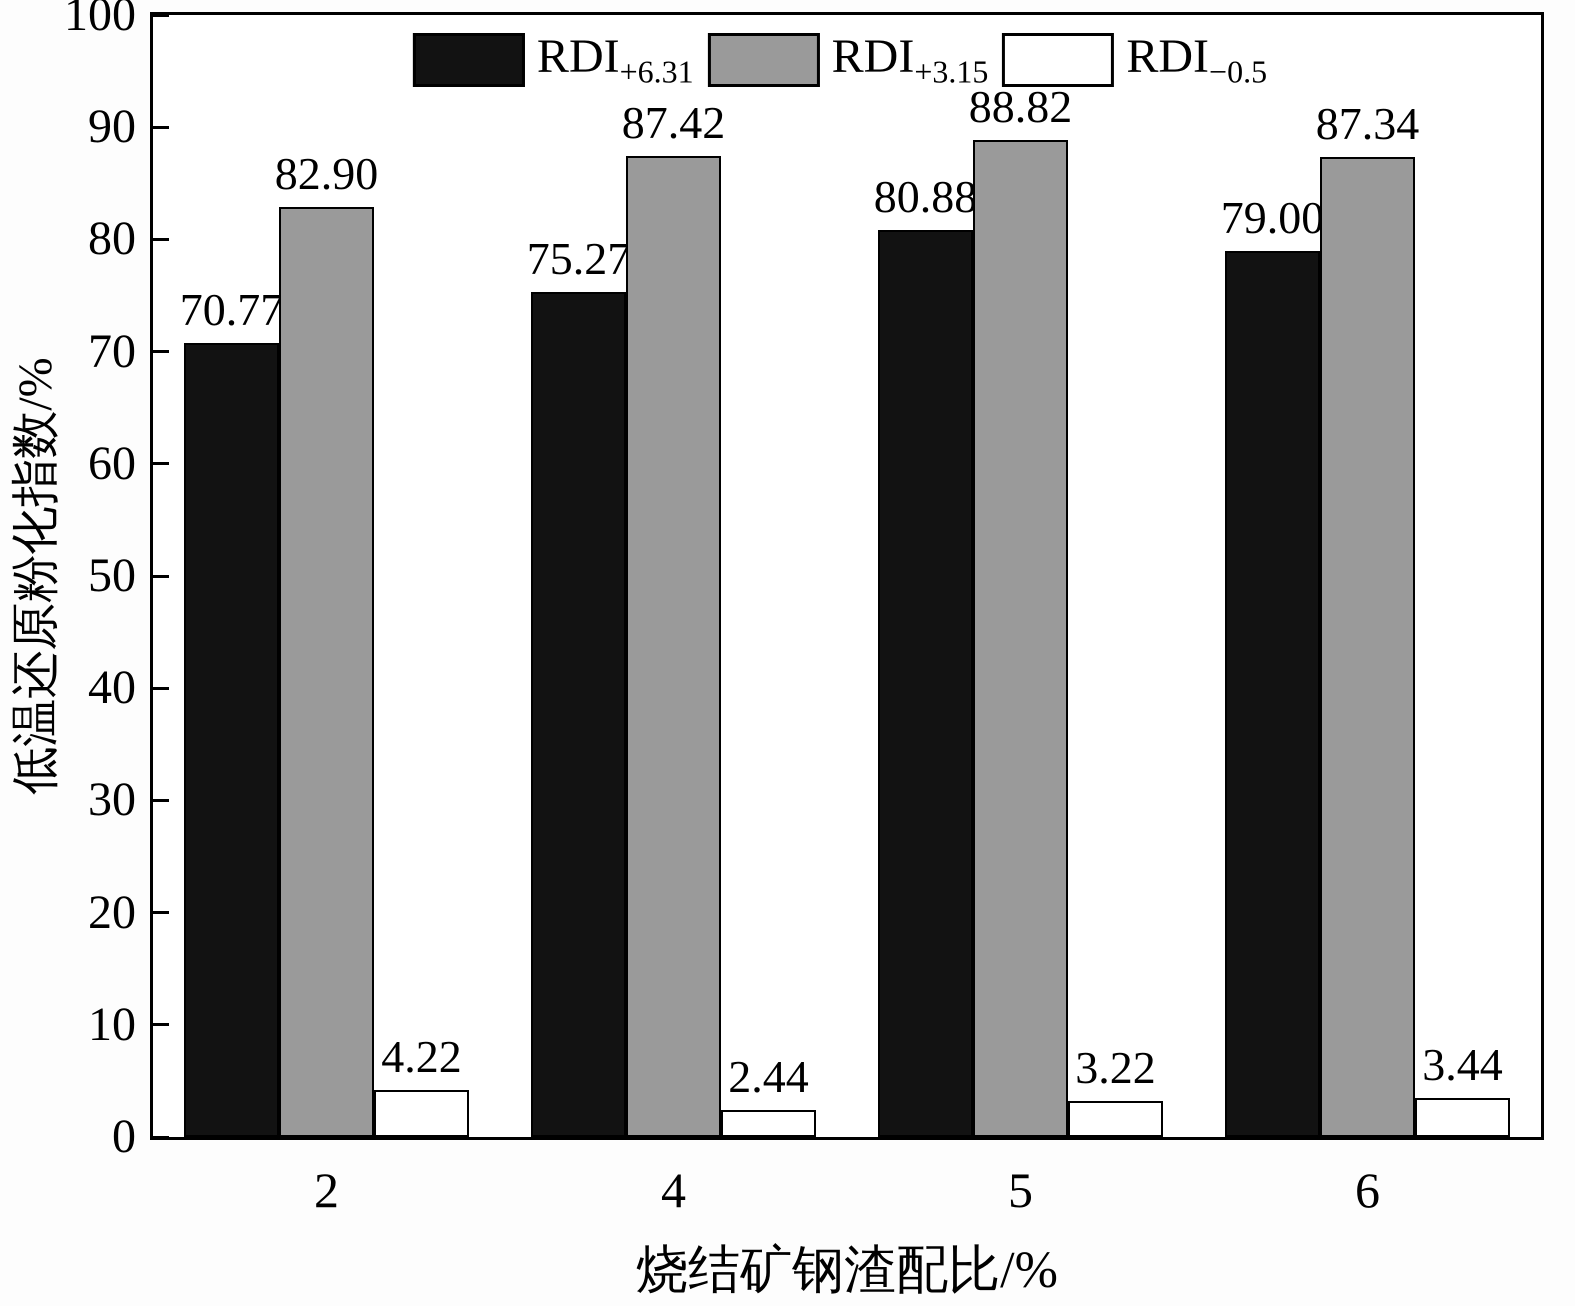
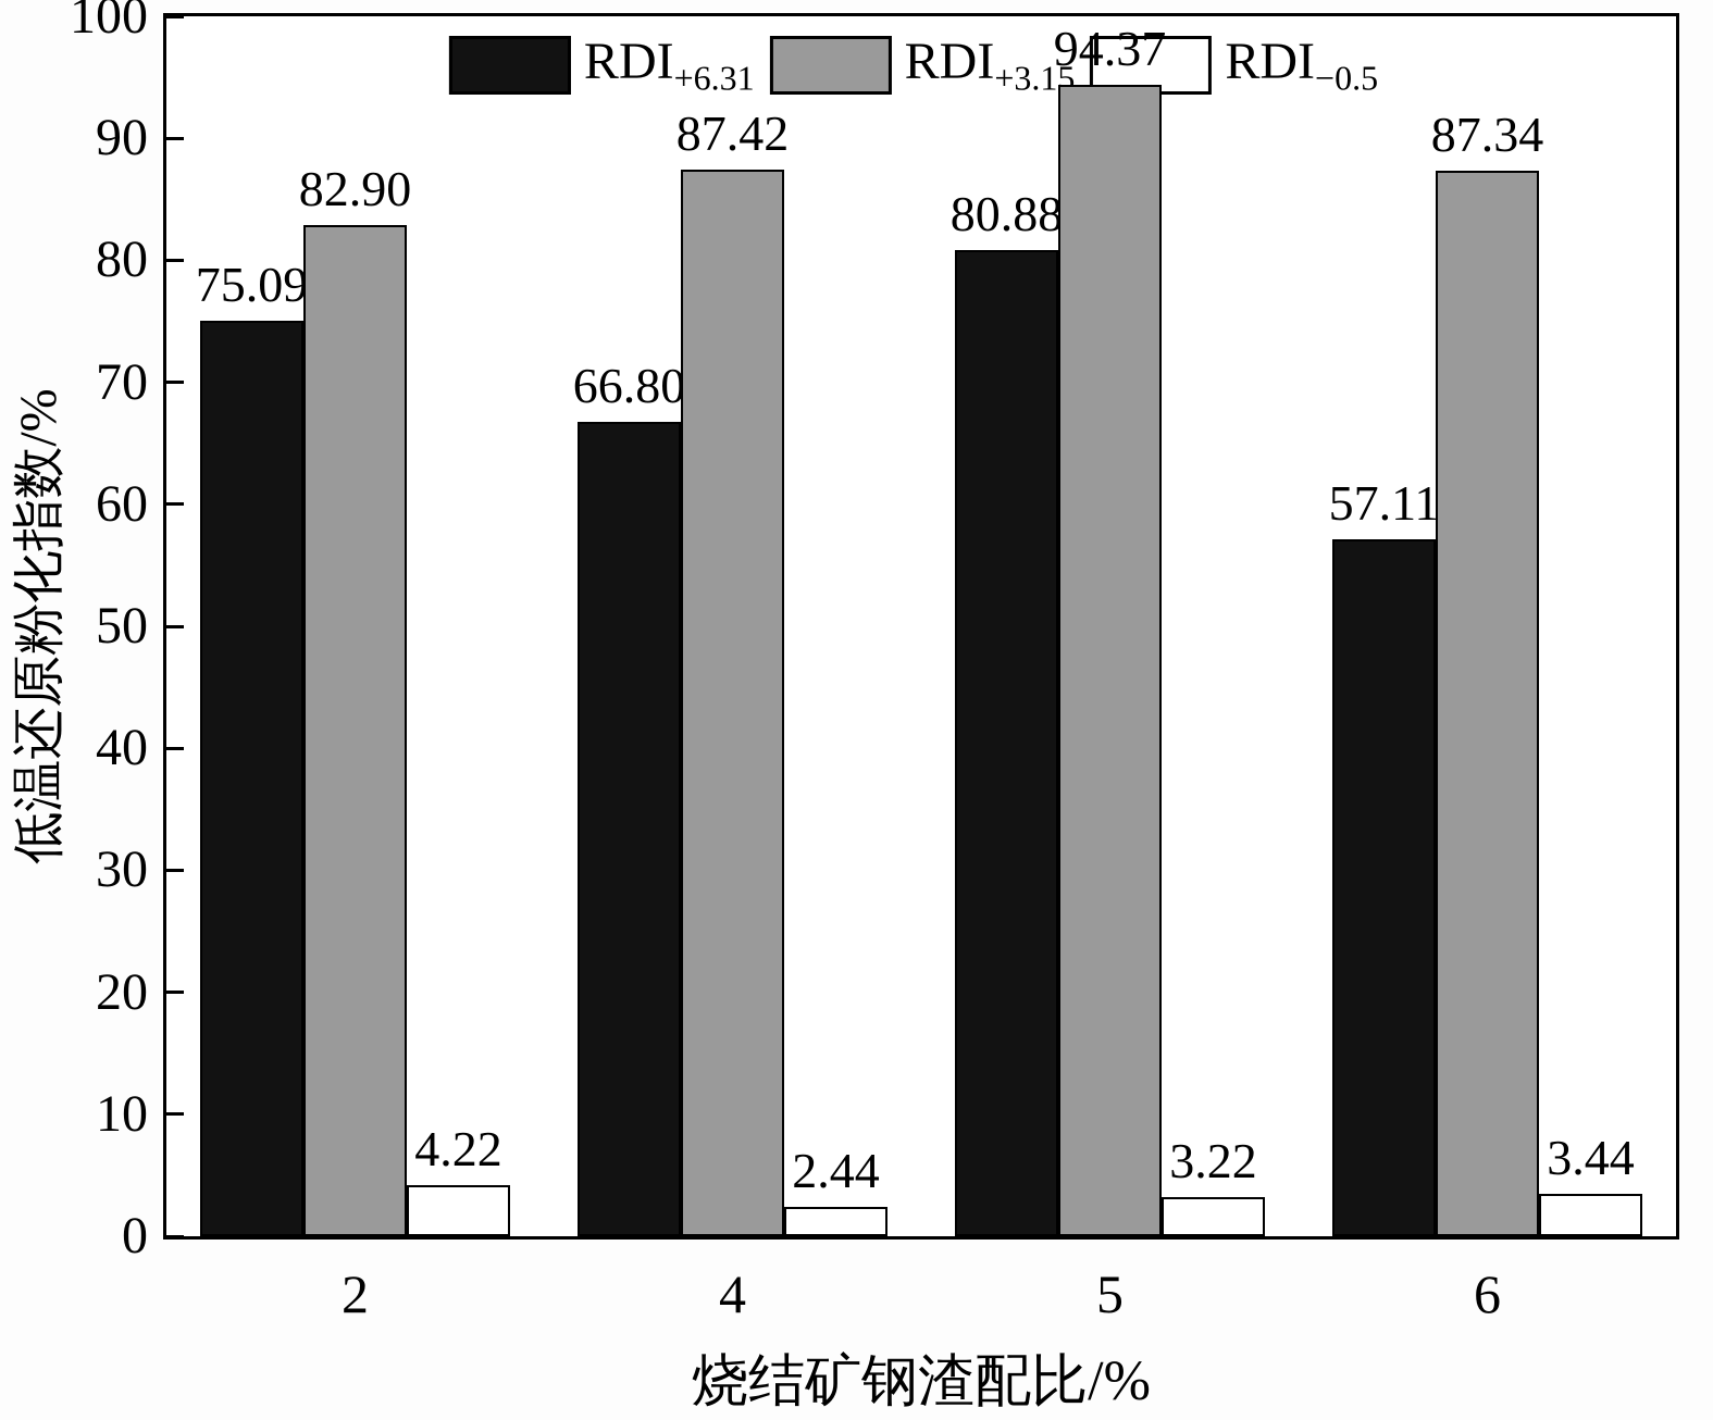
RDI+6.31/2: 70.77 -> 75.09
RDI+6.31/4: 75.27 -> 66.80
RDI+3.15/5: 88.82 -> 94.37
RDI+6.31/6: 79.00 -> 57.11
